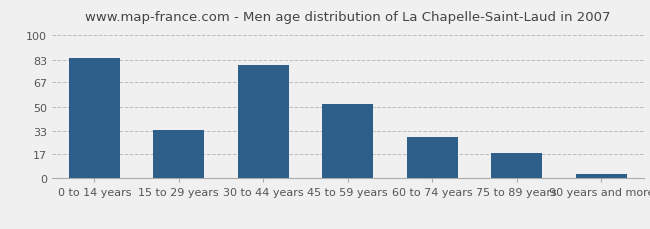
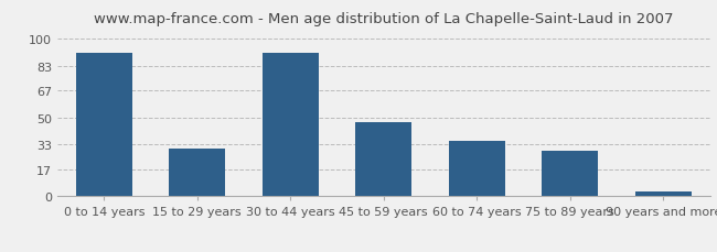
0 to 14 years: 84 -> 91
15 to 29 years: 34 -> 30
30 to 44 years: 79 -> 91
45 to 59 years: 52 -> 47
60 to 74 years: 29 -> 35
75 to 89 years: 18 -> 29
